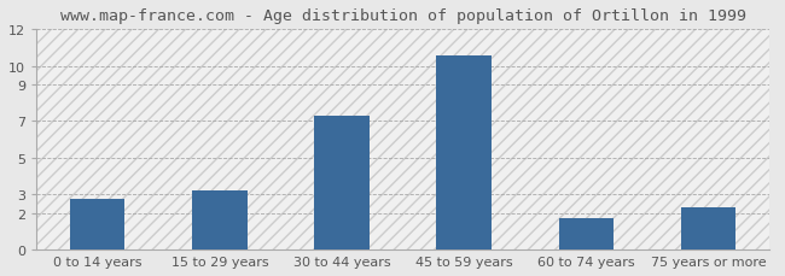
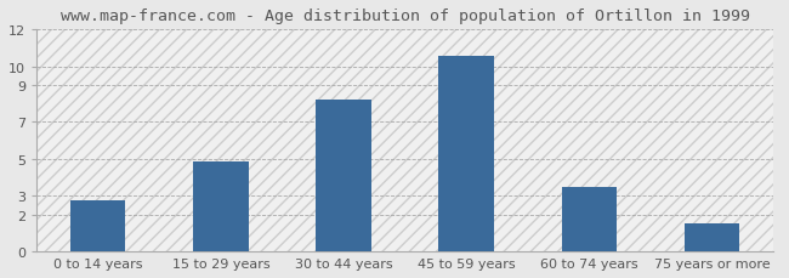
15 to 29 years: 3.2 -> 4.9
30 to 44 years: 7.3 -> 8.2
60 to 74 years: 1.7 -> 3.5
75 years or more: 2.3 -> 1.5
